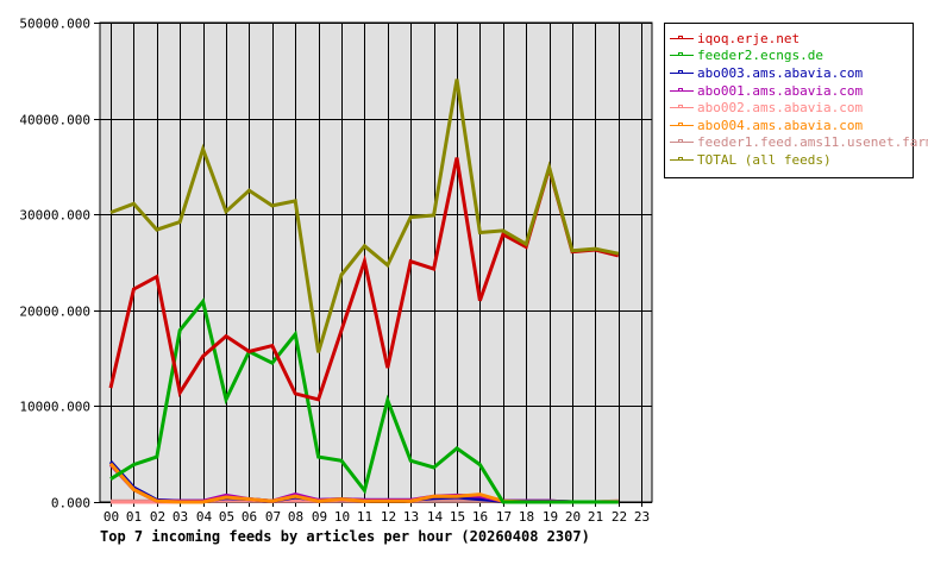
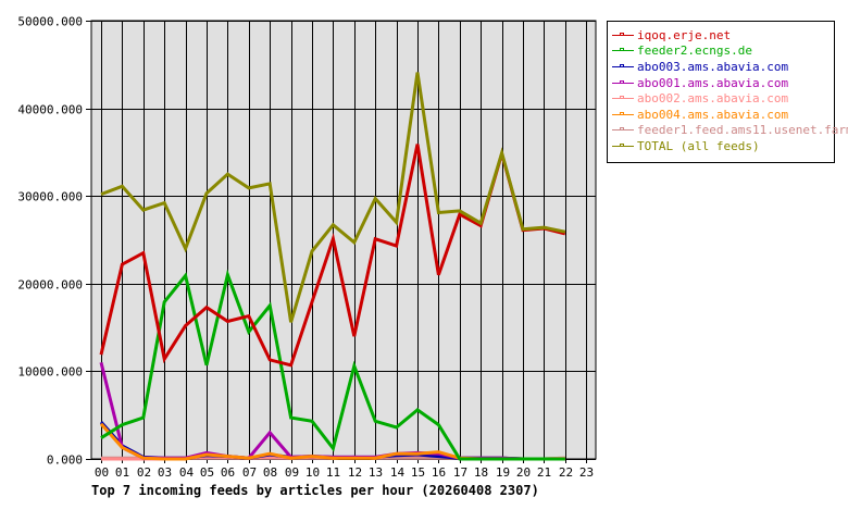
abo001.ams.abavia.com/00: 4000 -> 11000
TOTAL (all feeds)/04: 37000 -> 24000
feeder2.ecngs.de/06: 16000 -> 21000
abo001.ams.abavia.com/08: 1000 -> 3000
TOTAL (all feeds)/14: 30000 -> 27000
